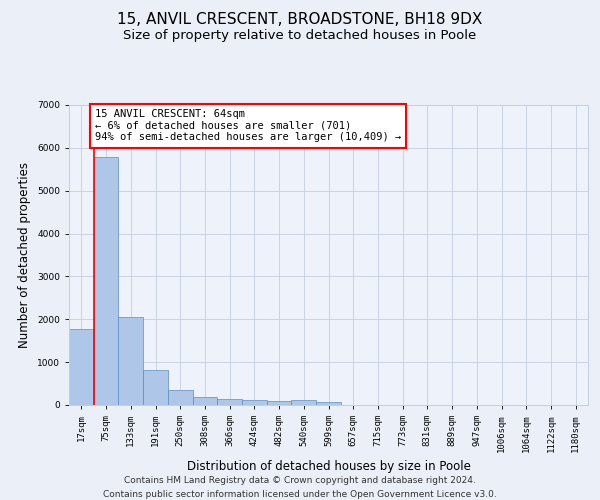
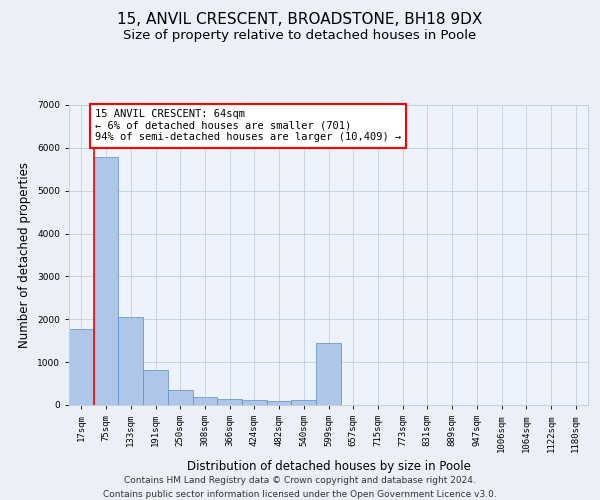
599sqm: 80 -> 1450
